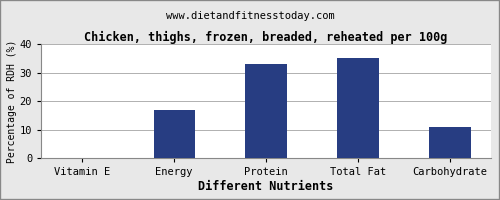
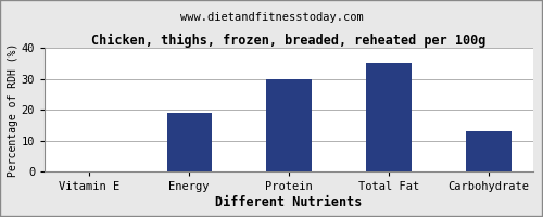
Energy: 17 -> 19
Protein: 33 -> 30
Carbohydrate: 11 -> 13
